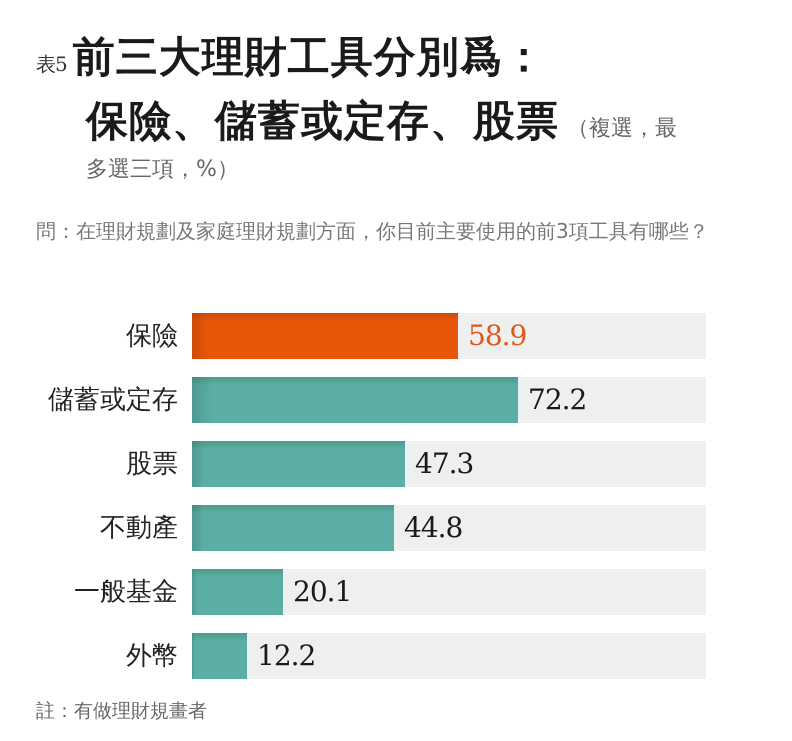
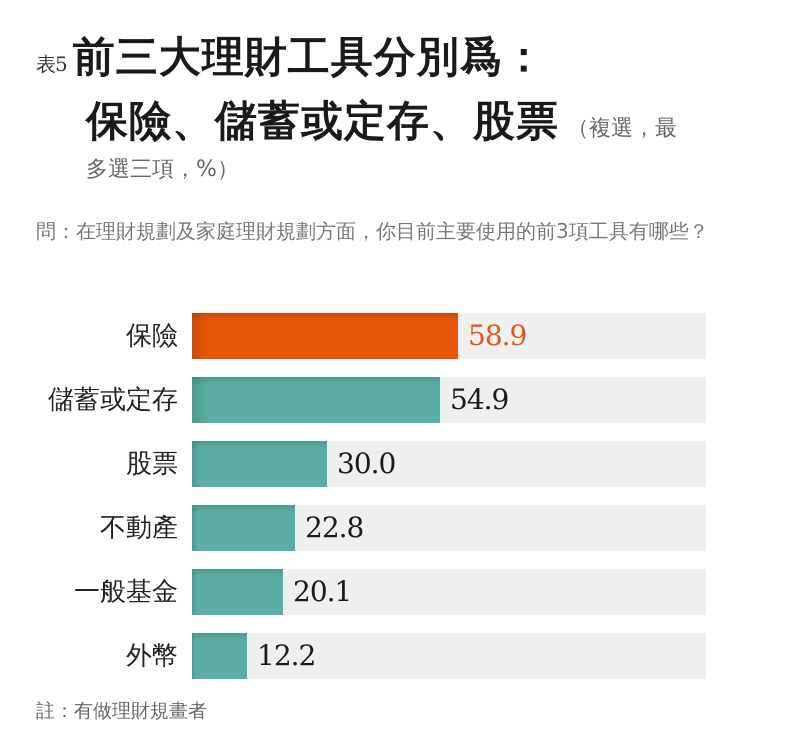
儲蓄或定存: 72.2 -> 54.9
股票: 47.3 -> 30.0
不動產: 44.8 -> 22.8
